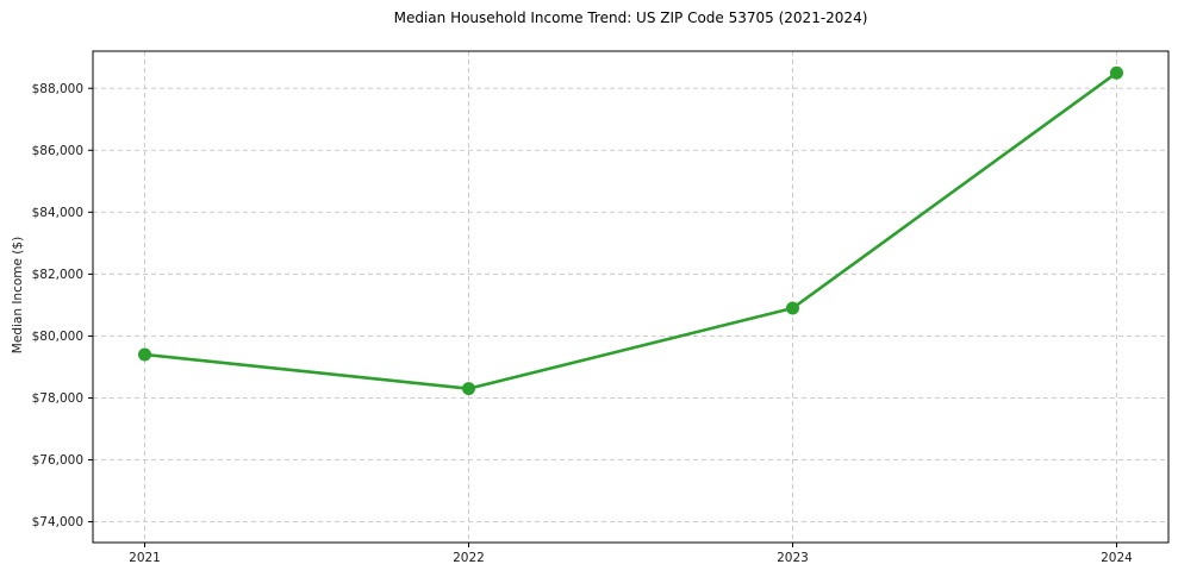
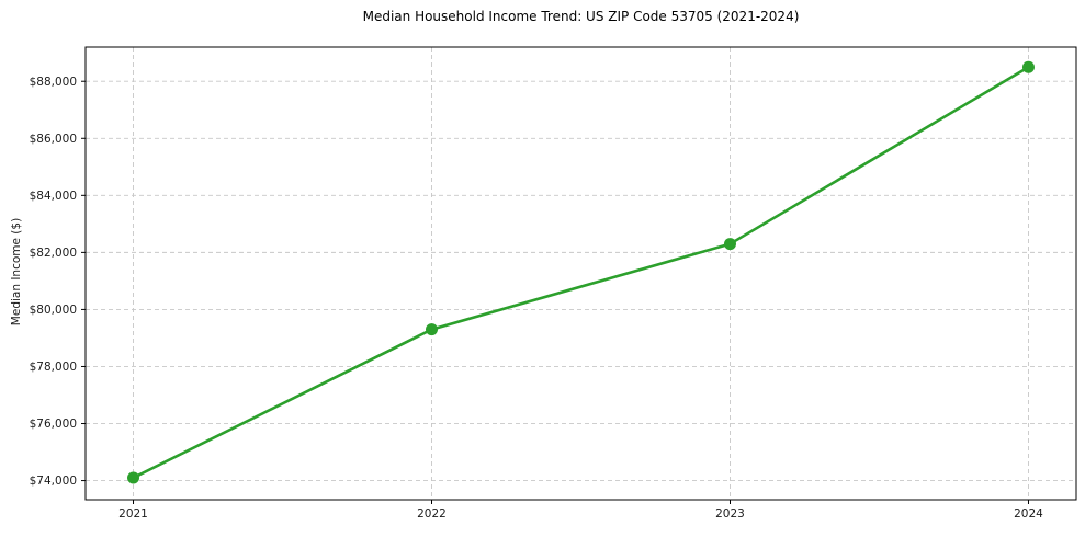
2021: $79400 -> $74100
2022: $78300 -> $79300
2023: $80900 -> $82300
